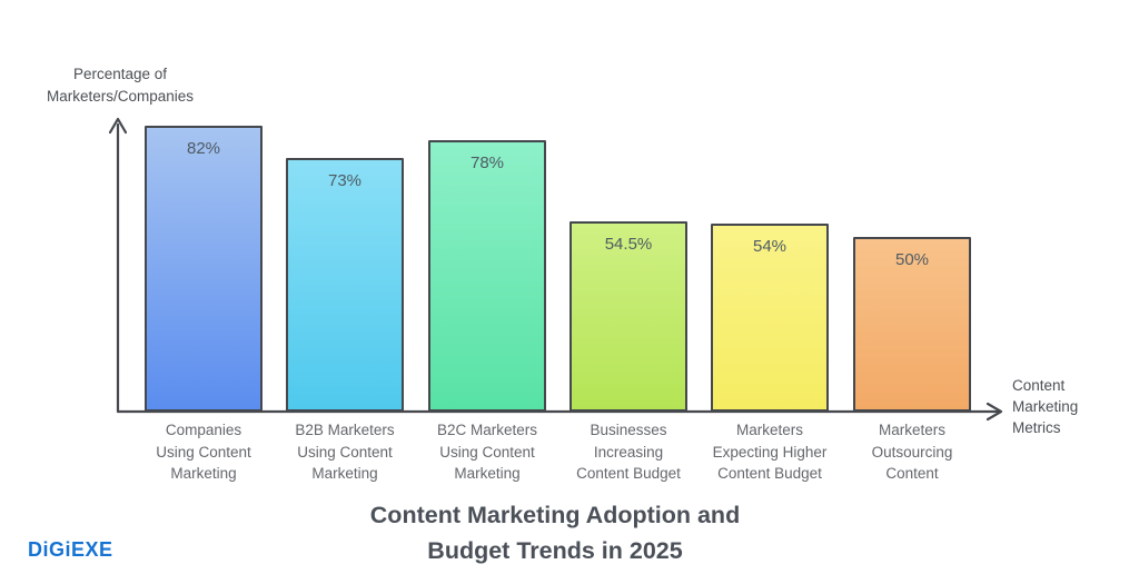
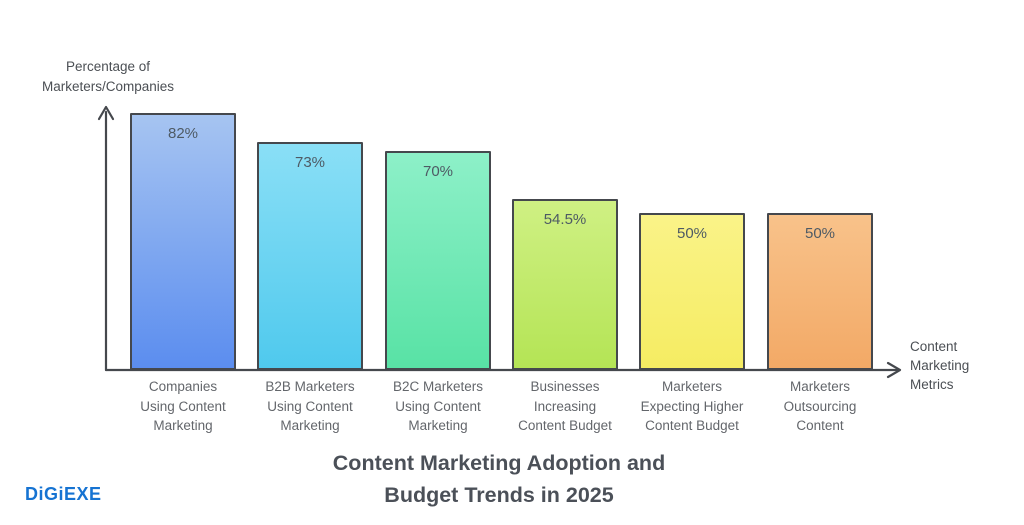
B2C Marketers Using Content Marketing: 78% -> 70%
Marketers Expecting Higher Content Budget: 54% -> 50%
